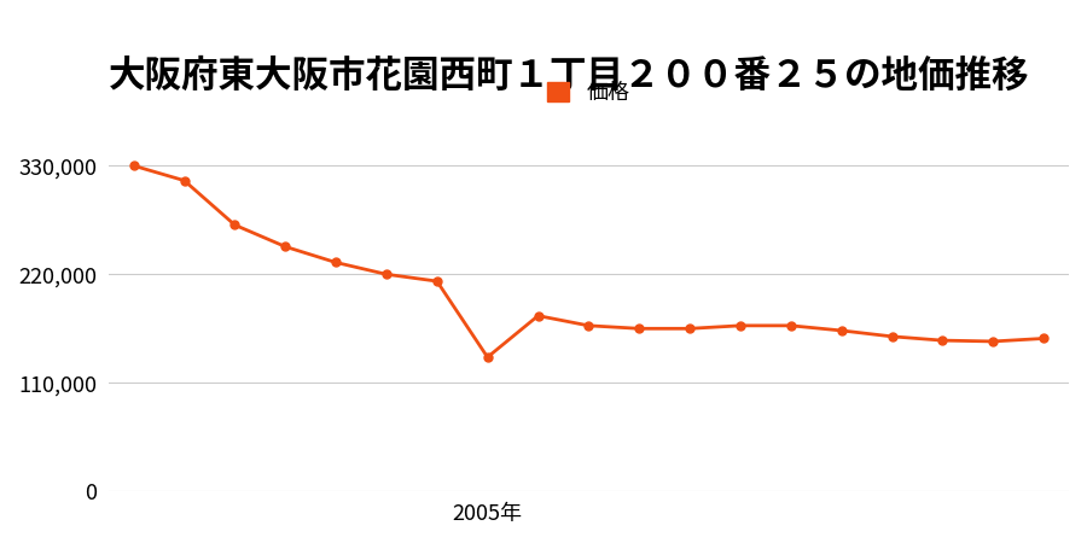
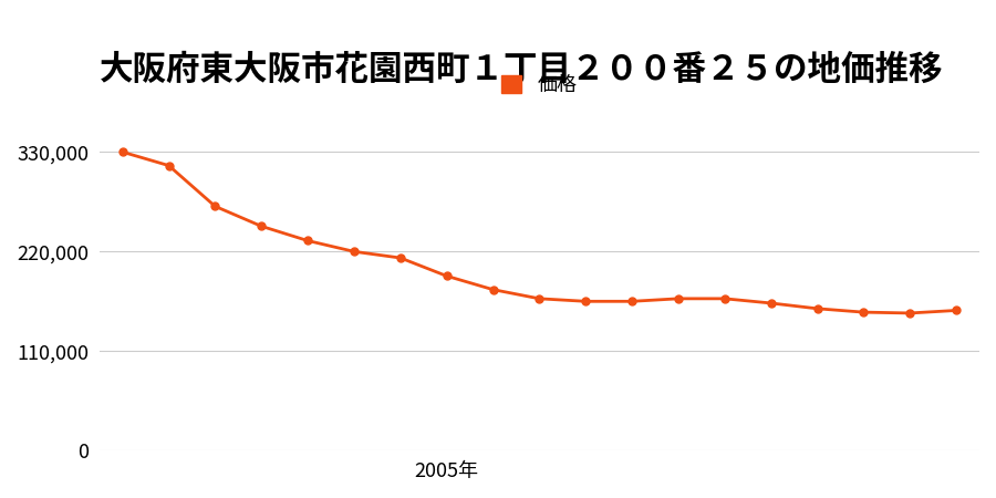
2005年: 136,000 -> 193,000
